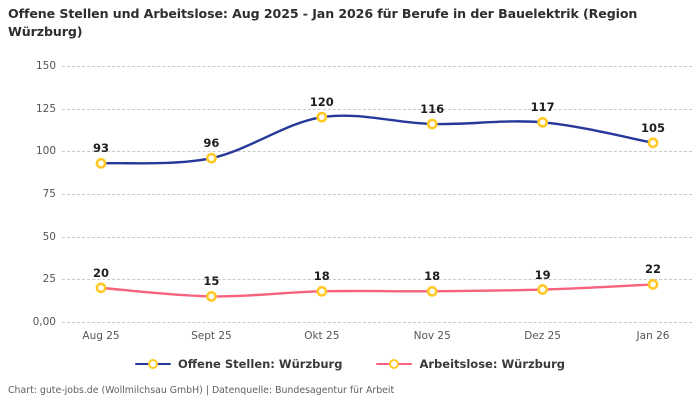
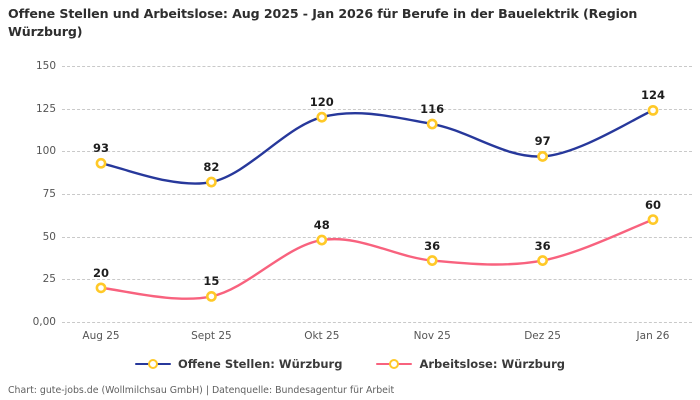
Offene Stellen: Würzburg/Sept 25: 96 -> 82
Arbeitslose: Würzburg/Okt 25: 18 -> 48
Arbeitslose: Würzburg/Nov 25: 18 -> 36
Offene Stellen: Würzburg/Dez 25: 117 -> 97
Arbeitslose: Würzburg/Dez 25: 19 -> 36
Offene Stellen: Würzburg/Jan 26: 105 -> 124
Arbeitslose: Würzburg/Jan 26: 22 -> 60
